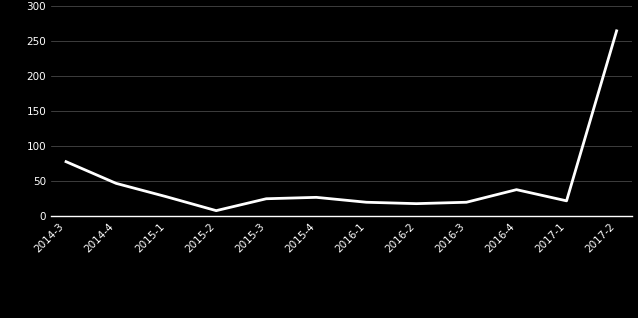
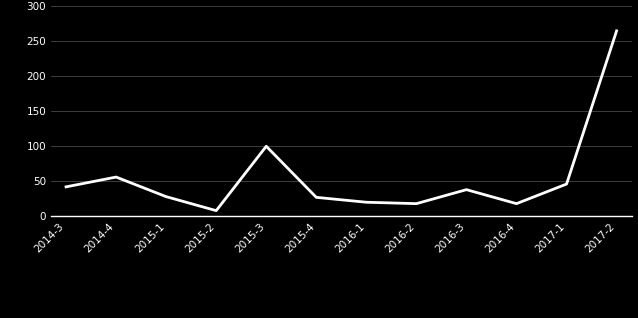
2014-3: 78 -> 42
2014-4: 47 -> 56
2015-3: 25 -> 100
2016-3: 20 -> 38
2016-4: 38 -> 18
2017-1: 22 -> 46
